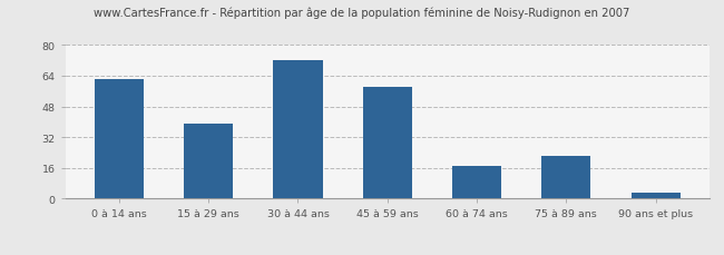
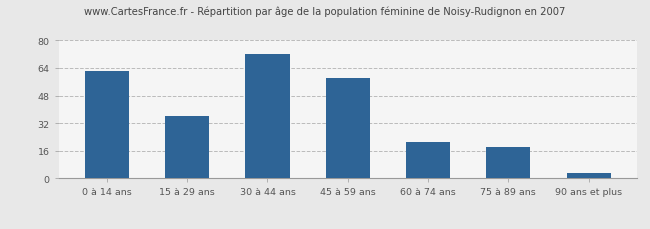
15 à 29 ans: 39 -> 36
60 à 74 ans: 17 -> 21
75 à 89 ans: 22 -> 18
